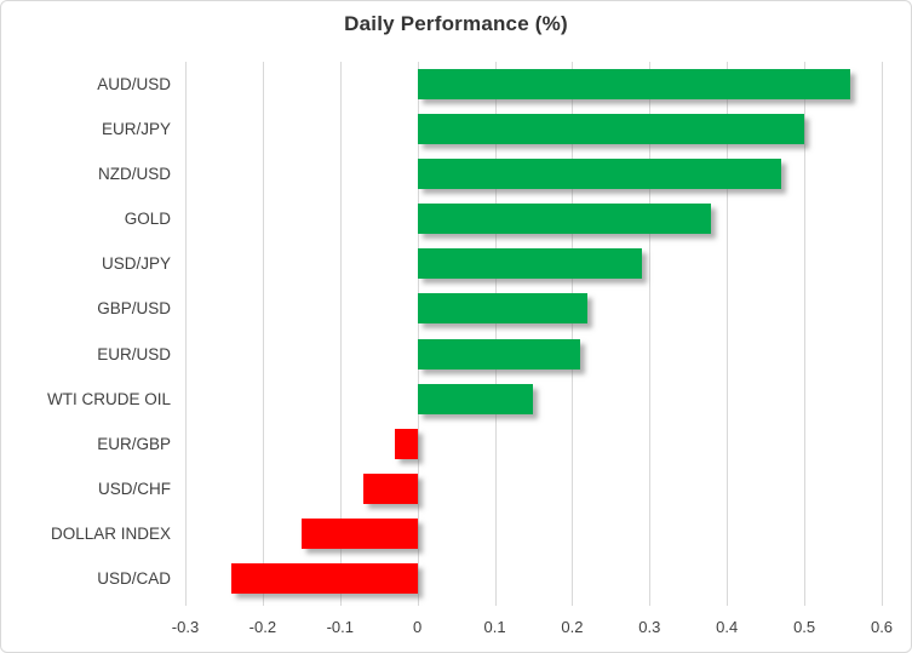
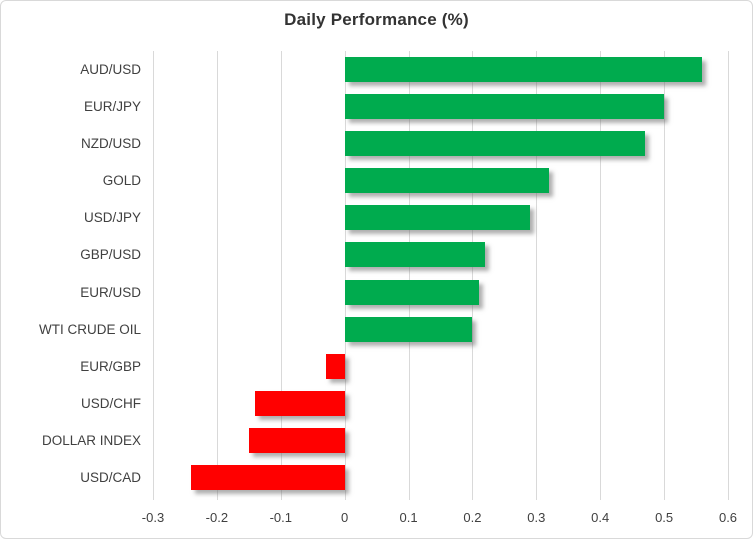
GOLD: 0.38 -> 0.32
WTI CRUDE OIL: 0.15 -> 0.20
USD/CHF: -0.07 -> -0.14
